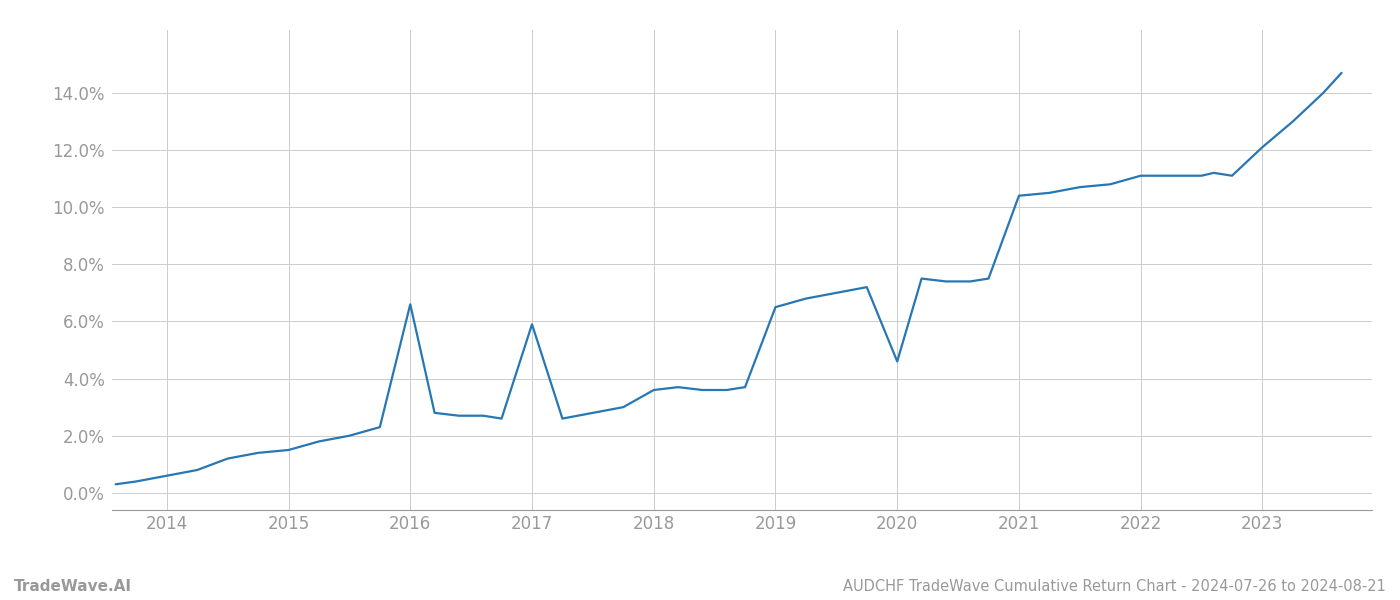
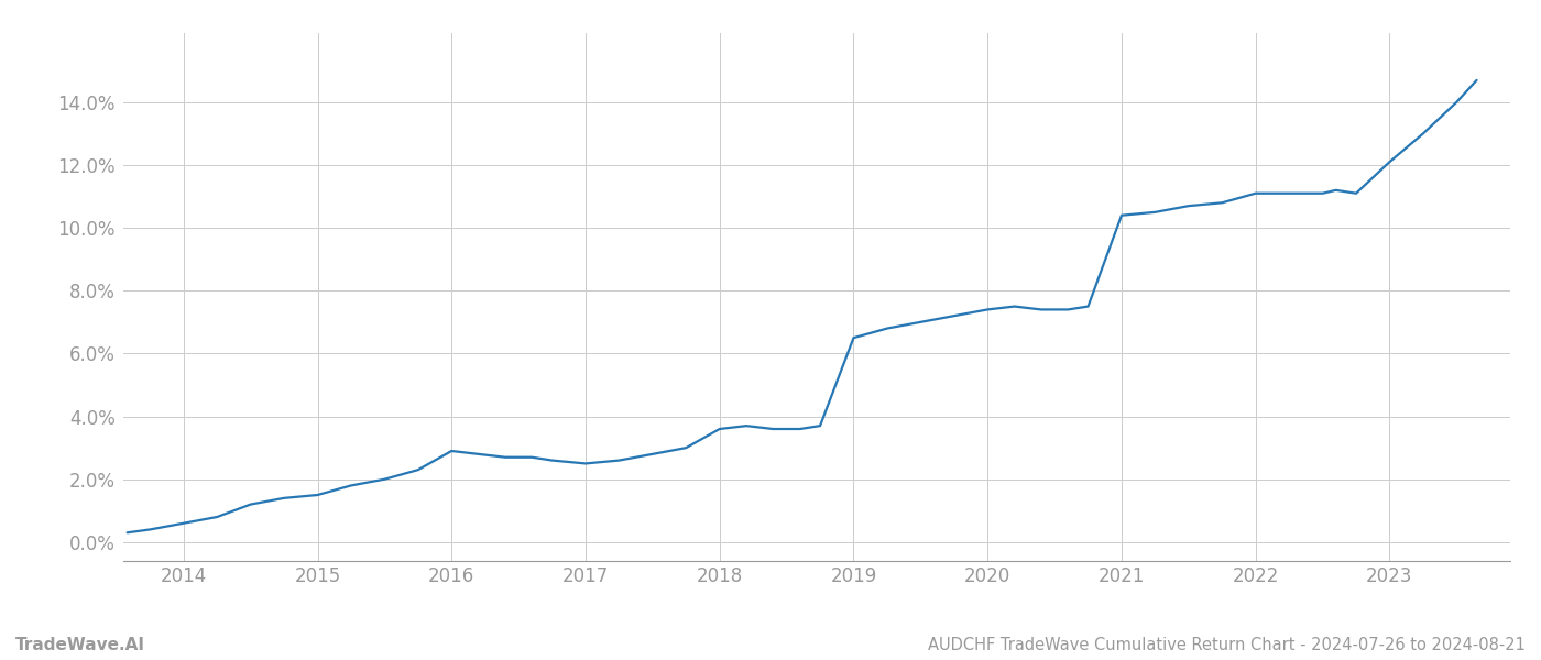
2016: 6.6% -> 2.9%
2017: 5.9% -> 2.5%
2020: 4.6% -> 7.4%
